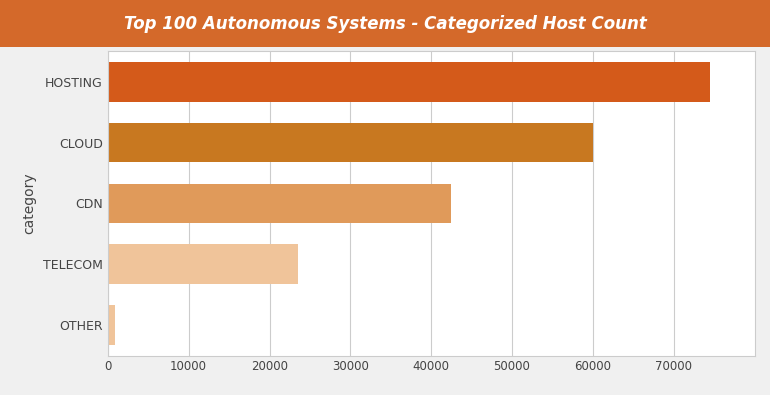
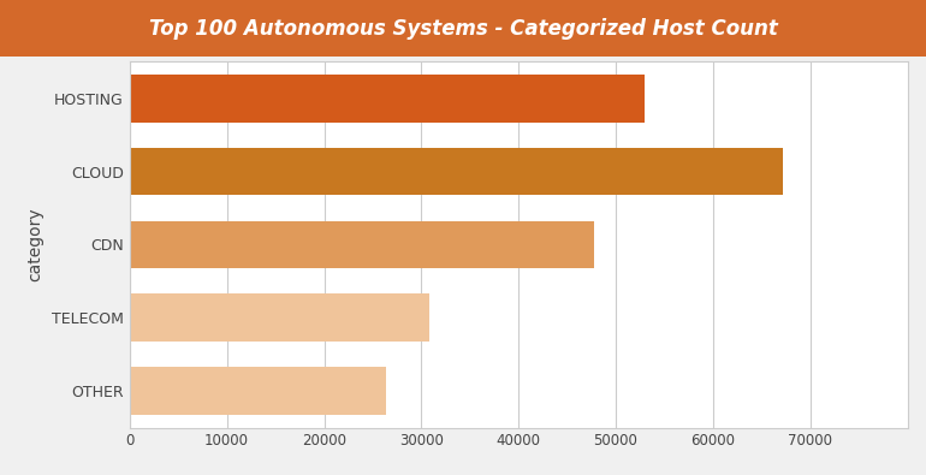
HOSTING: 74500 -> 53000
CLOUD: 60000 -> 67200
CDN: 42500 -> 47800
TELECOM: 23500 -> 30800
OTHER: 900 -> 26400
